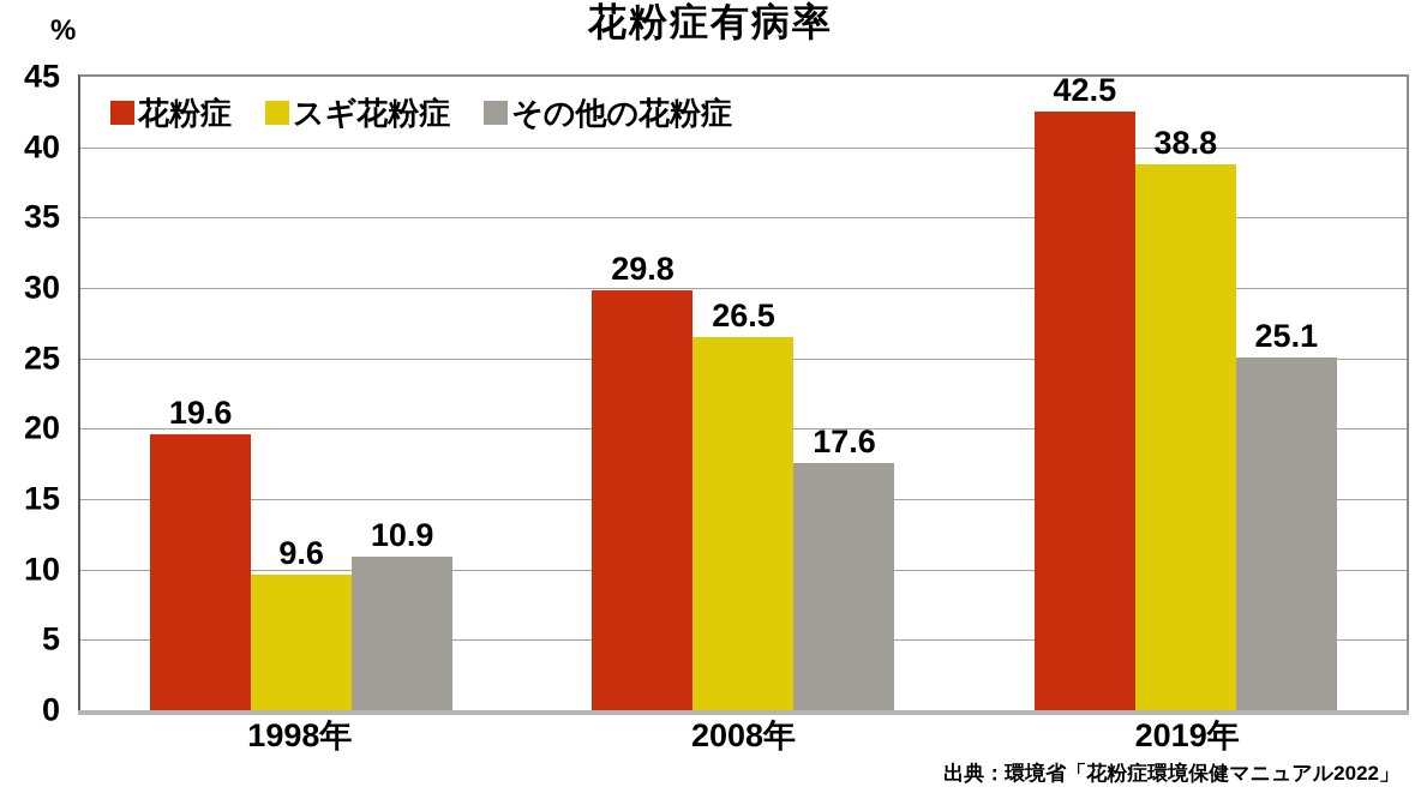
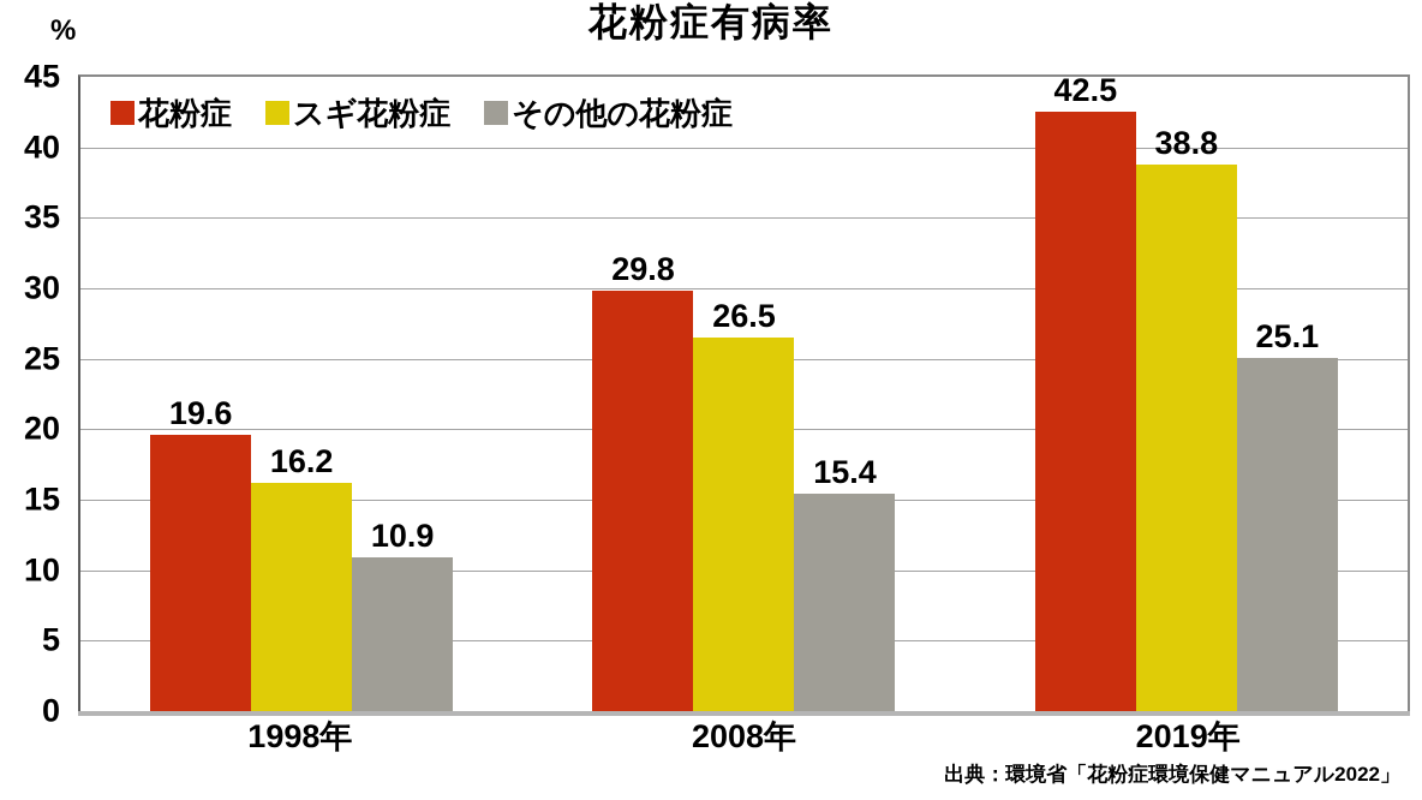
スギ花粉症/1998年: 9.6 -> 16.2
その他の花粉症/2008年: 17.6 -> 15.4
